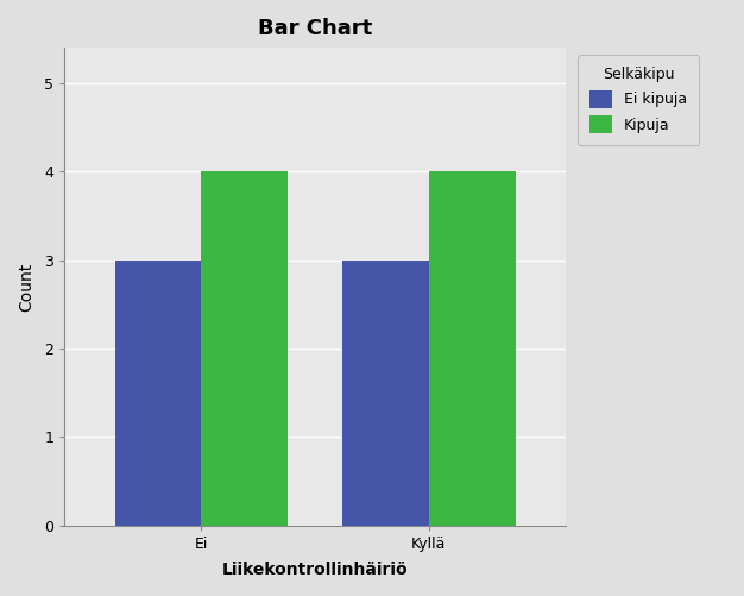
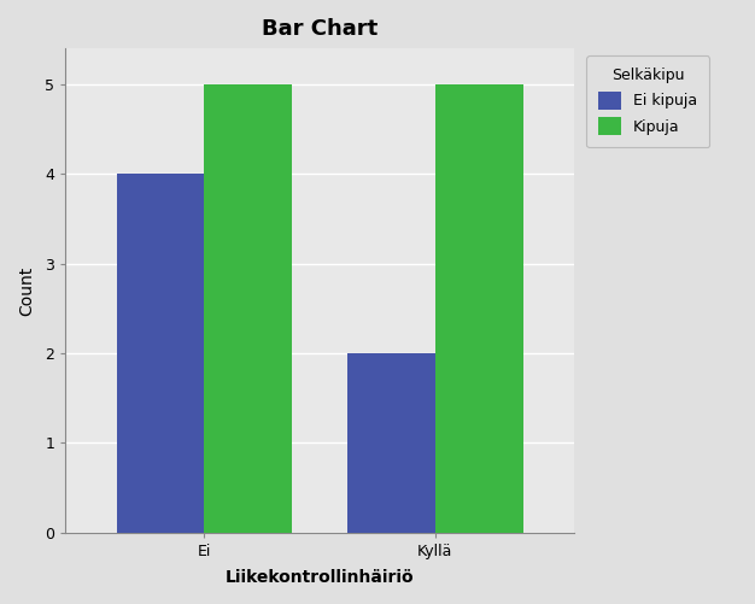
Ei kipuja/Ei: 3 -> 4
Kipuja/Ei: 4 -> 5
Ei kipuja/Kyllä: 3 -> 2
Kipuja/Kyllä: 4 -> 5
